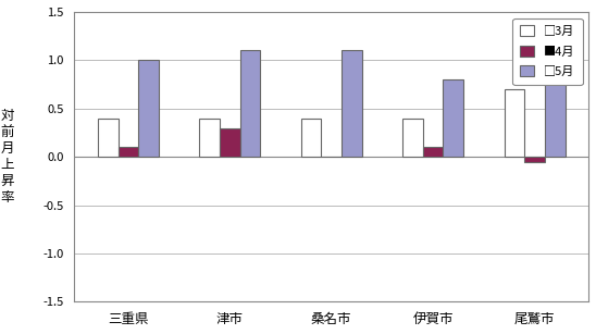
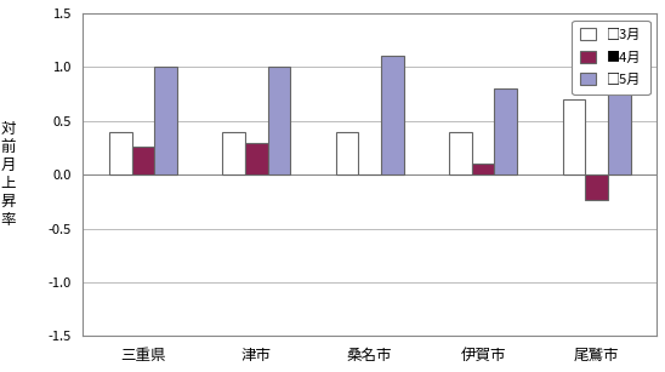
■4月/三重県: 0.10 -> 0.26
□5月/津市: 1.1 -> 1.0
■4月/尾鷲市: -0.05 -> -0.24
